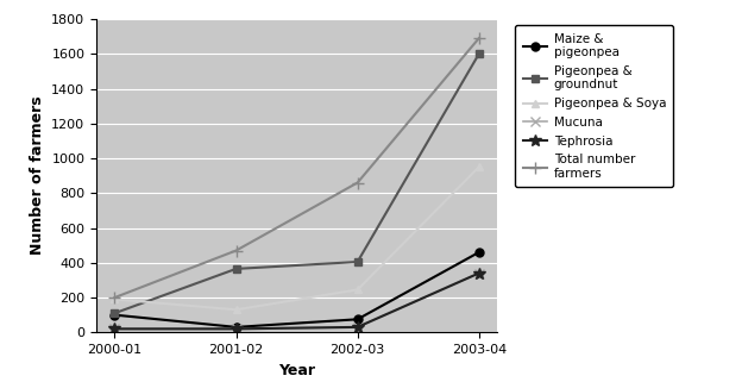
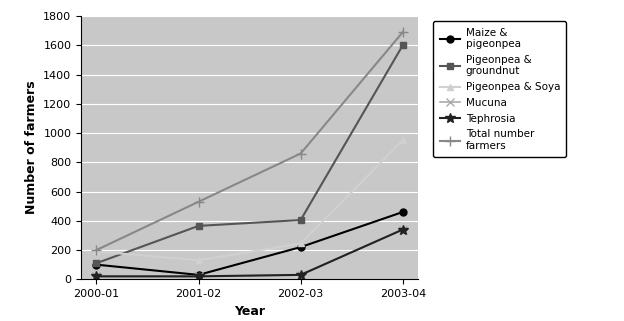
Total number farmers/2001-02: 470 -> 530
Maize & pigeonpea/2002-03: 80 -> 220
